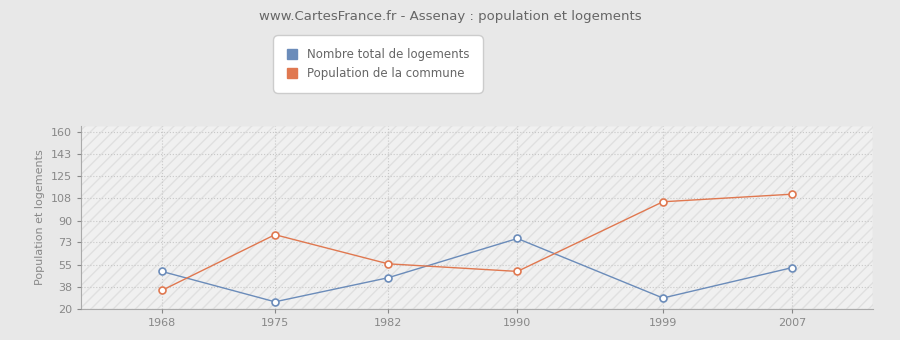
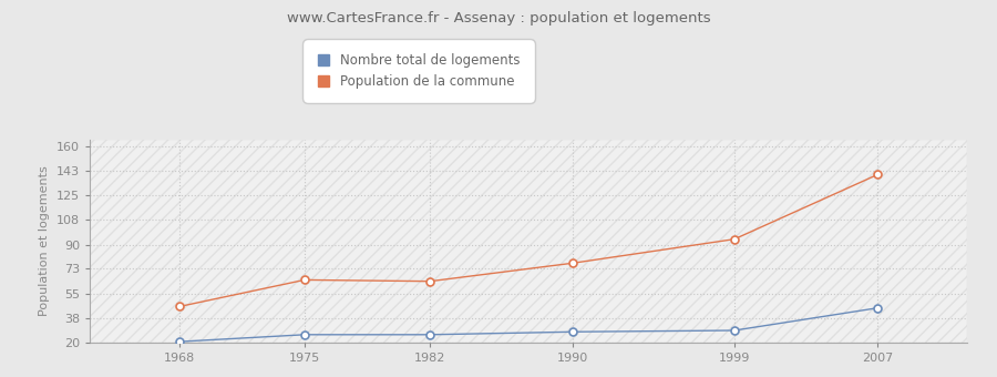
Nombre total de logements/1968: 50 -> 21
Population de la commune/1968: 35 -> 46
Population de la commune/1975: 79 -> 65
Nombre total de logements/1982: 45 -> 26
Population de la commune/1982: 56 -> 64
Nombre total de logements/1990: 76 -> 28
Population de la commune/1990: 50 -> 77
Population de la commune/1999: 105 -> 94
Nombre total de logements/2007: 53 -> 45
Population de la commune/2007: 111 -> 140
